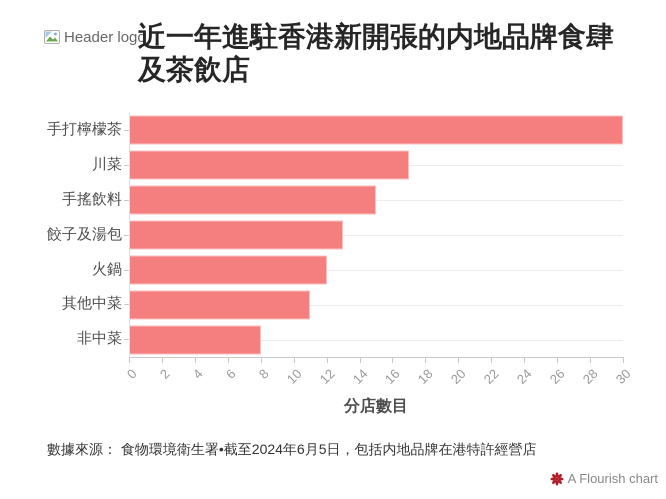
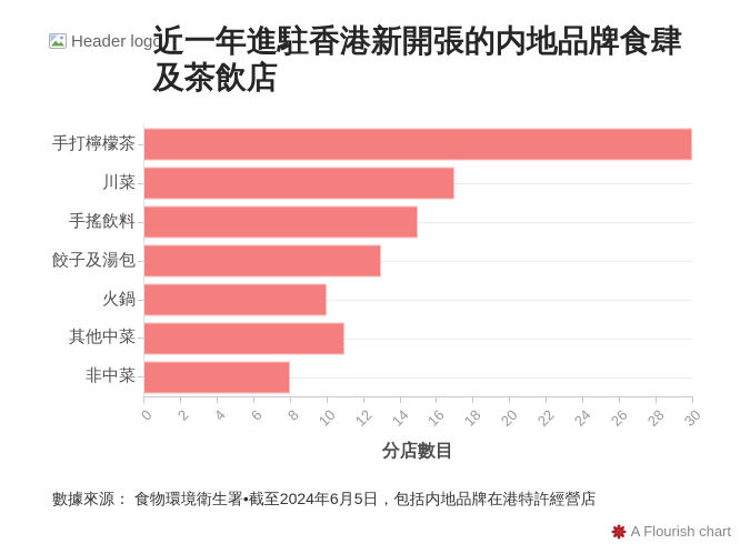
火鍋: 12 -> 10
